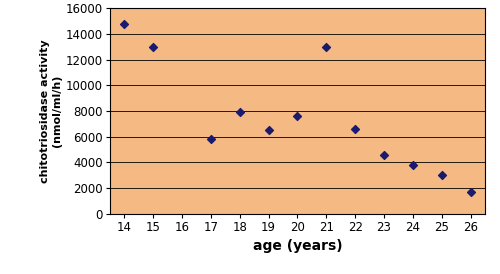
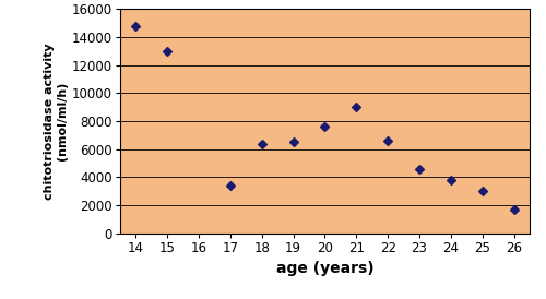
17: 5800 -> 3400
18: 7900 -> 6400
21: 13000 -> 9000
